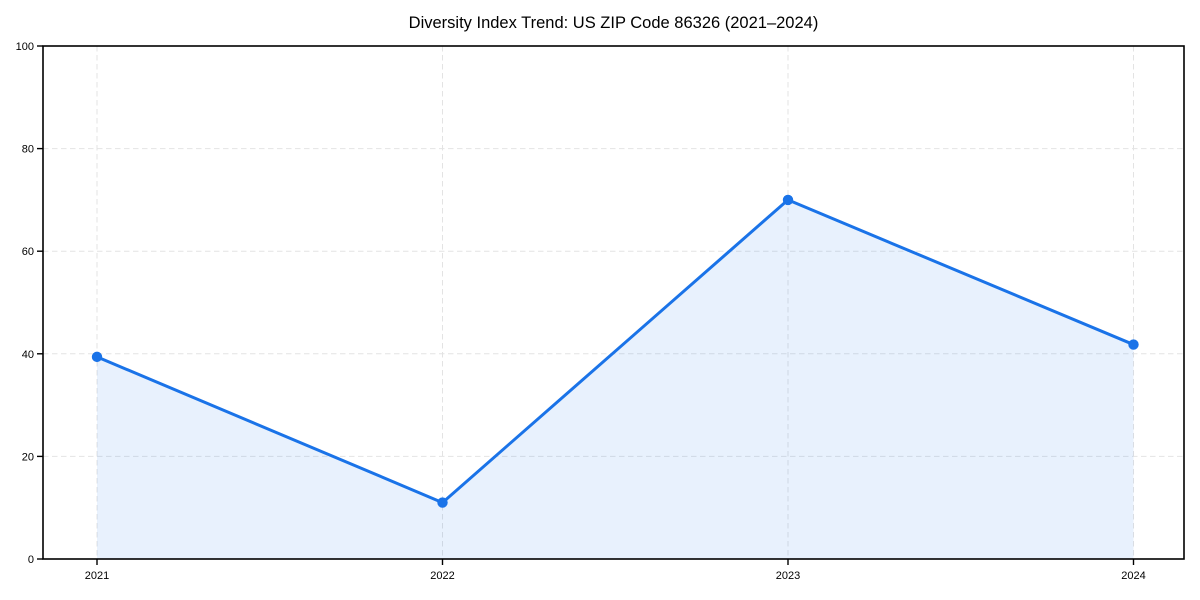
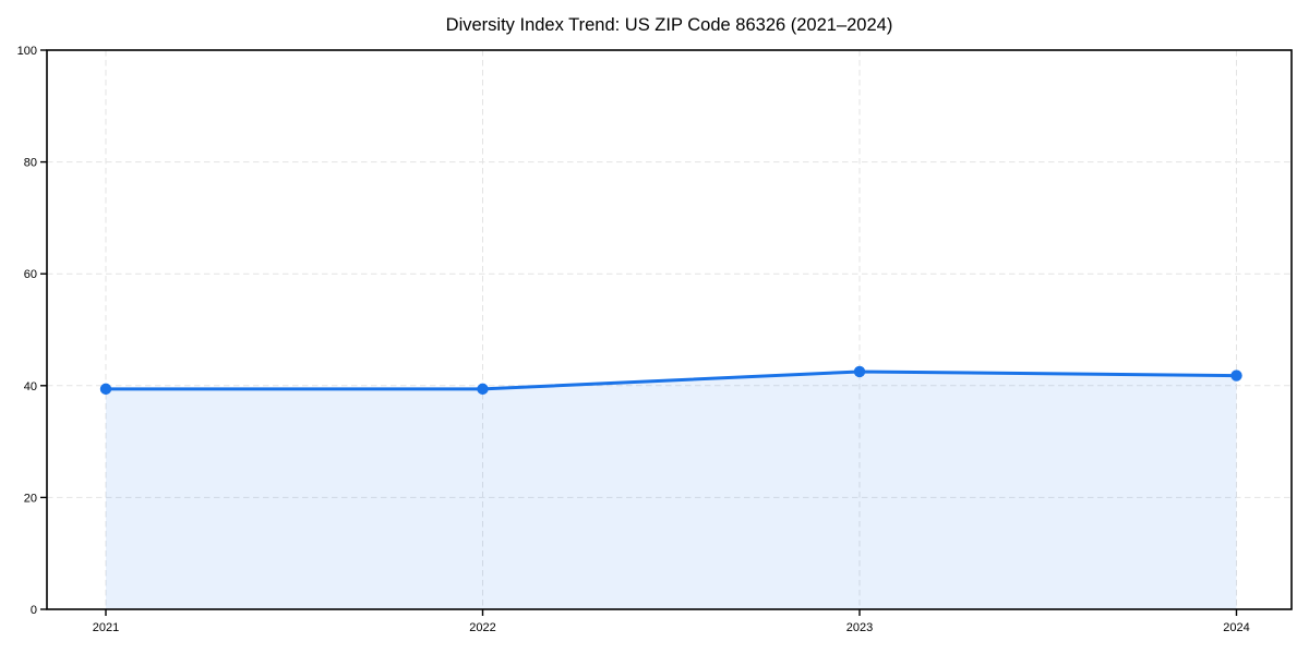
2022: 11 -> 39
2023: 70 -> 42
